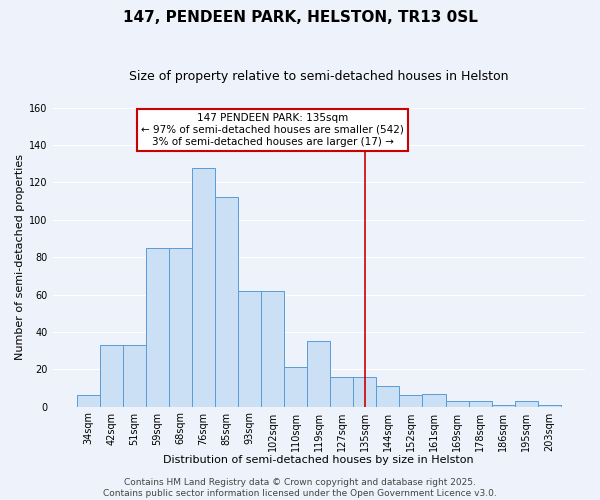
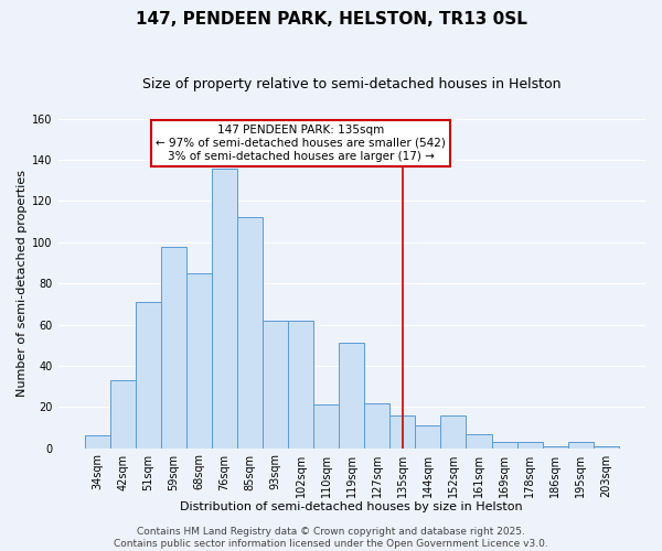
51sqm: 33 -> 71
59sqm: 85 -> 98
76sqm: 128 -> 136
119sqm: 35 -> 51
127sqm: 16 -> 22
152sqm: 6 -> 16
